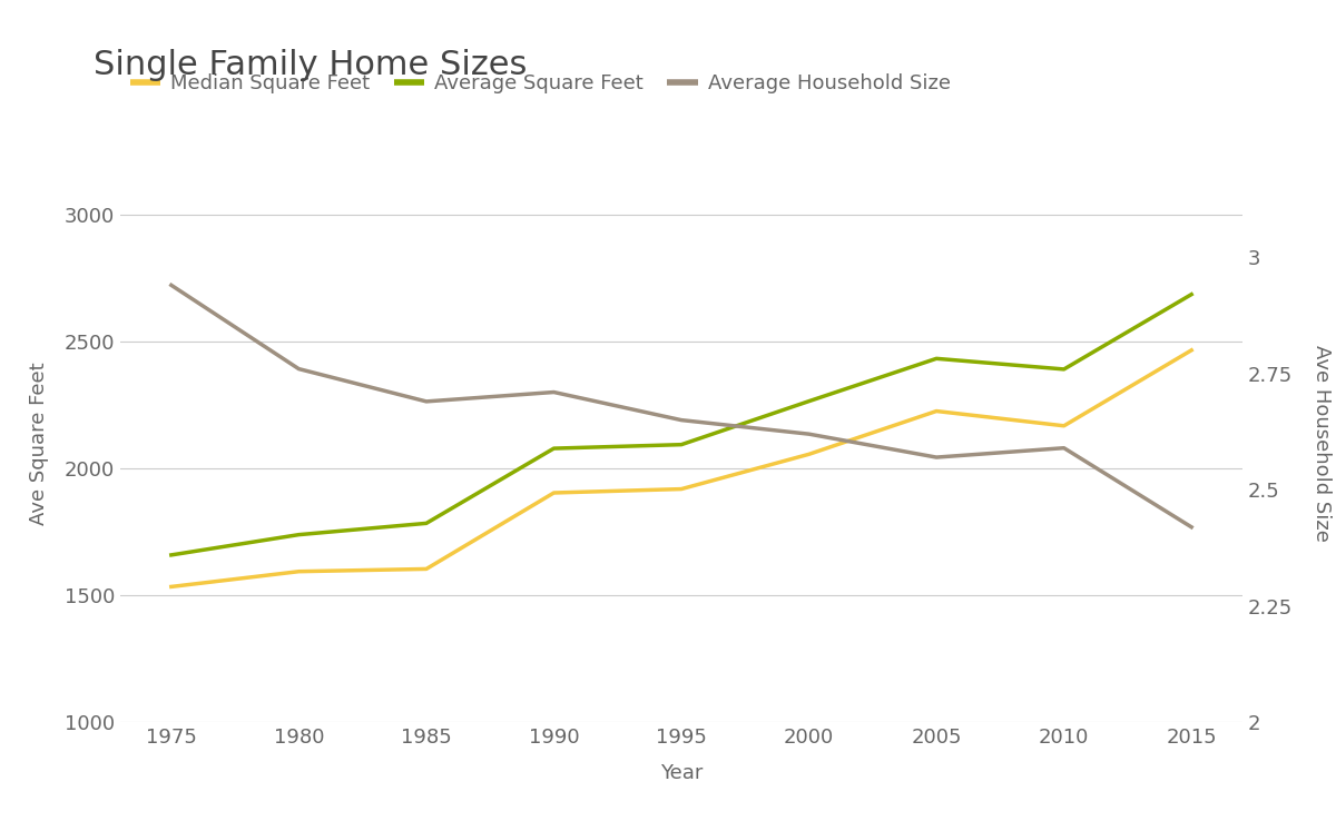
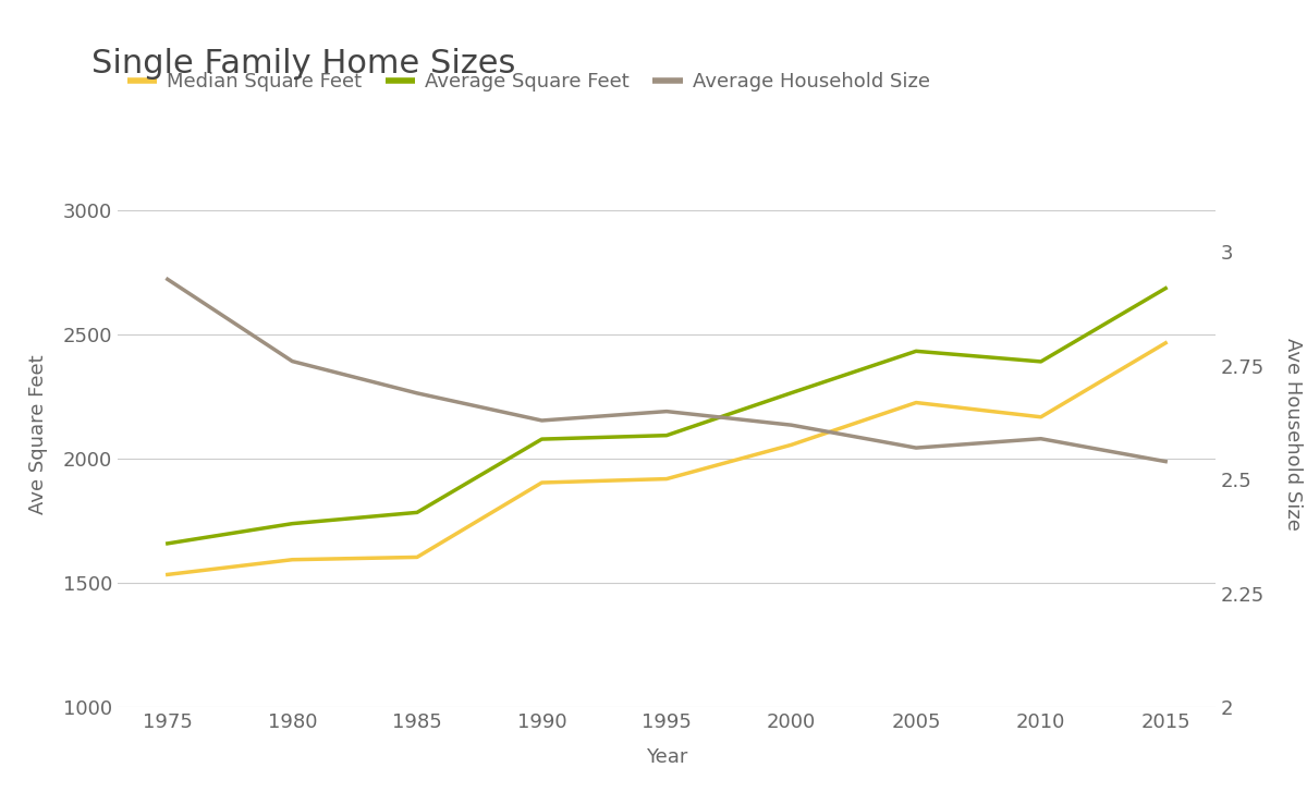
Average Household Size/1990: 2.71 -> 2.63
Average Household Size/2015: 2.42 -> 2.54
